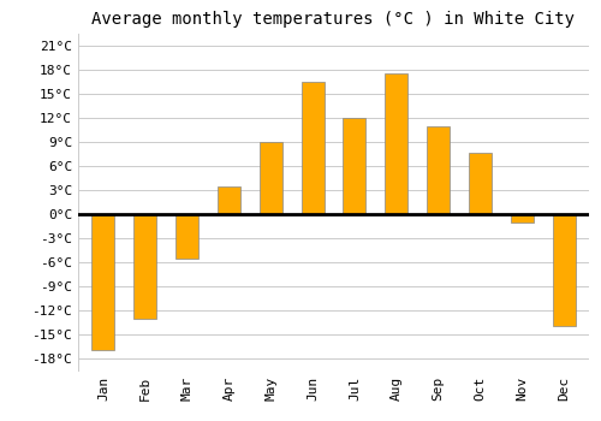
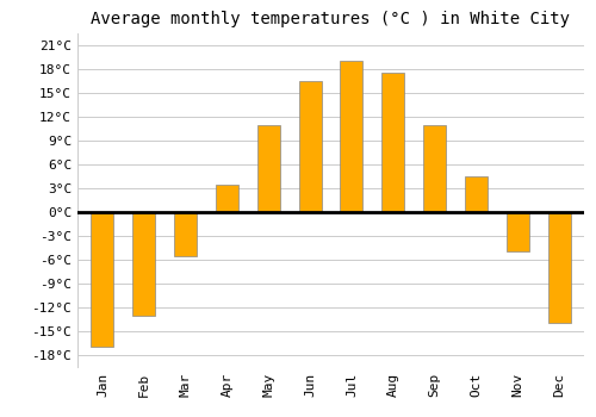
May: 9.0°C -> 11.0°C
Jul: 12.0°C -> 19.0°C
Oct: 7.6°C -> 4.5°C
Nov: -1.0°C -> -5.0°C
